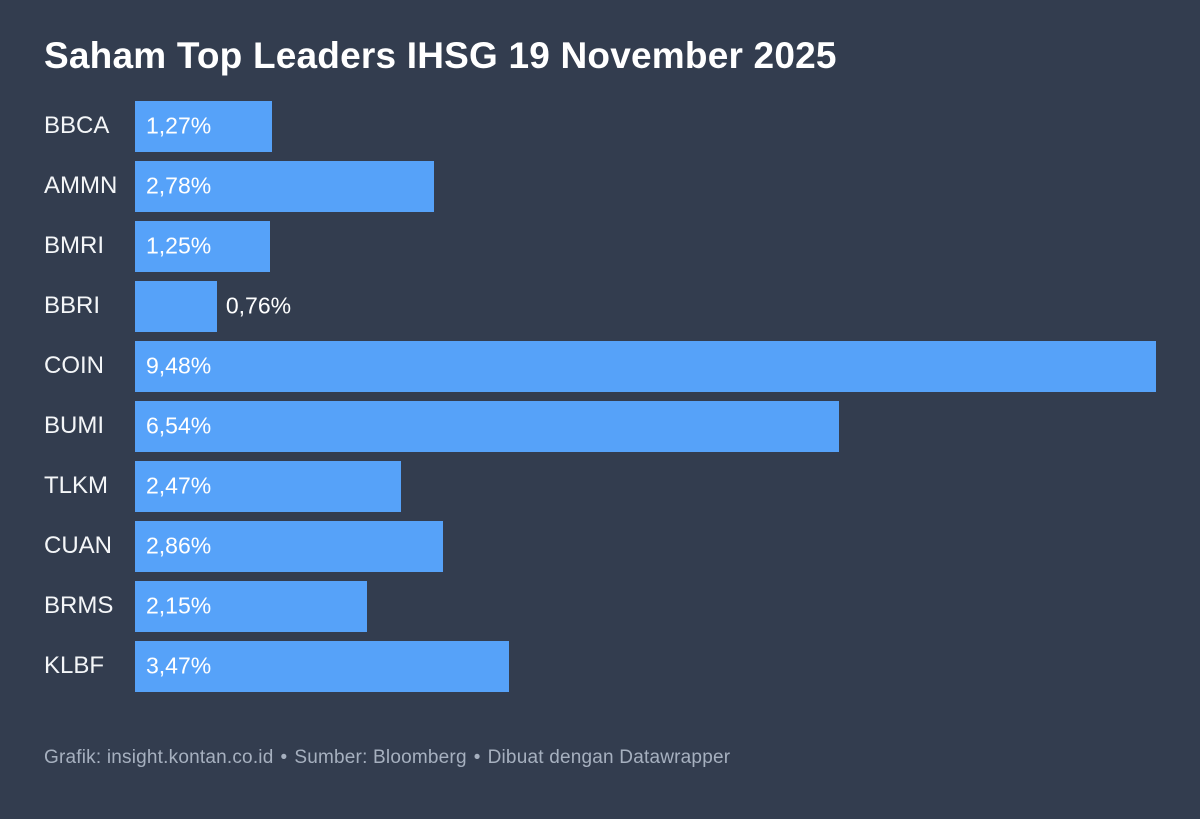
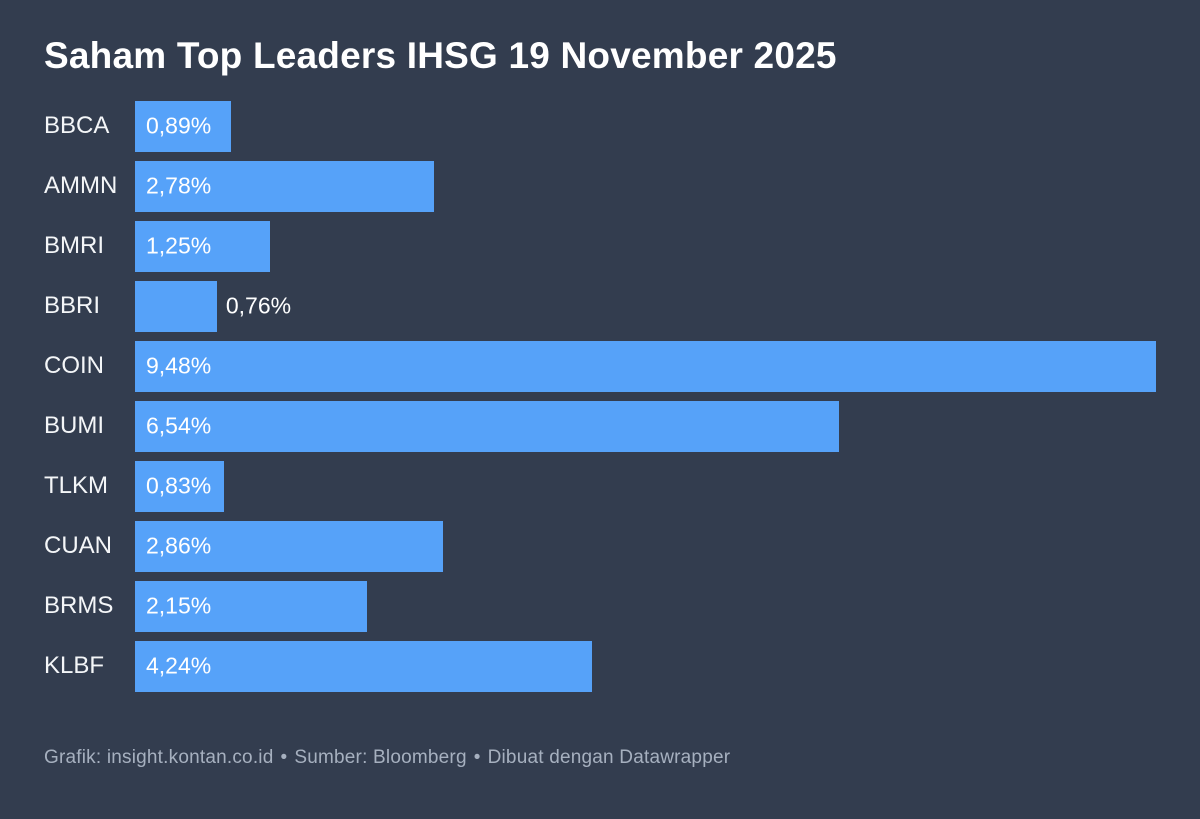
BBCA: 1,27% -> 0,89%
TLKM: 2,47% -> 0,83%
KLBF: 3,47% -> 4,24%
